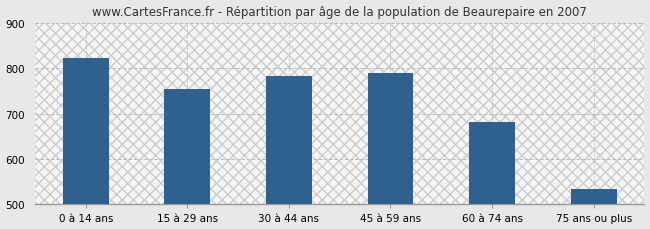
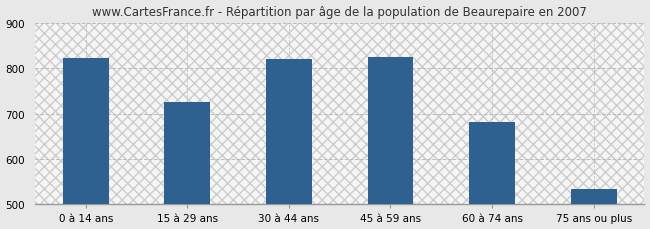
15 à 29 ans: 755 -> 725
30 à 44 ans: 783 -> 820
45 à 59 ans: 790 -> 825
